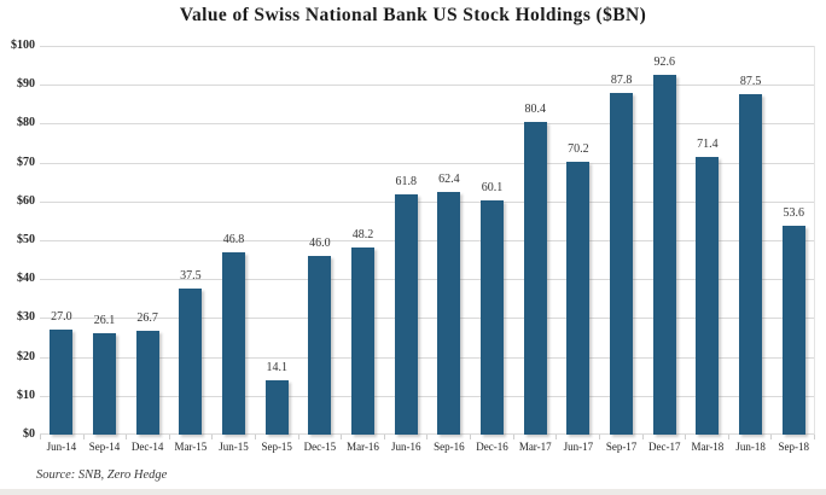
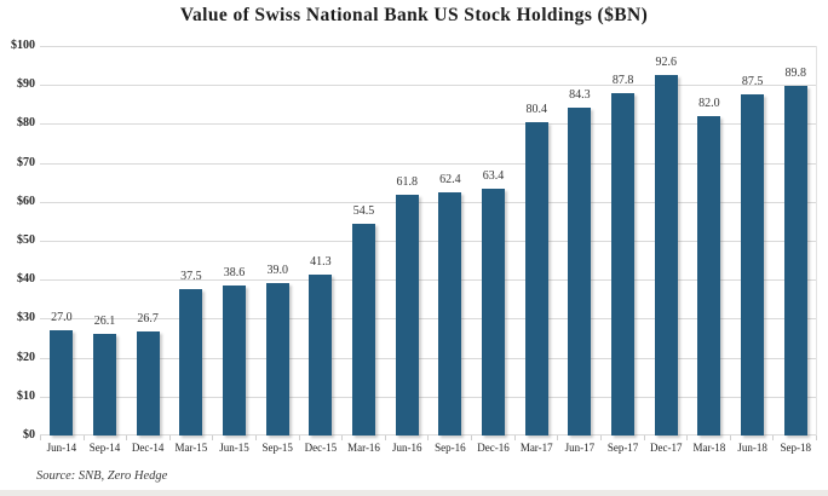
Jun-15: 46.8 -> 38.6
Sep-15: 14.1 -> 39.0
Dec-15: 46.0 -> 41.3
Mar-16: 48.2 -> 54.5
Dec-16: 60.1 -> 63.4
Jun-17: 70.2 -> 84.3
Mar-18: 71.4 -> 82.0
Sep-18: 53.6 -> 89.8
